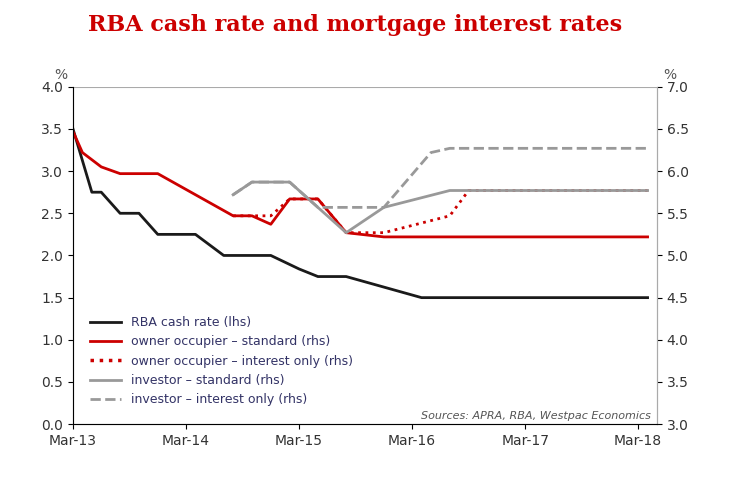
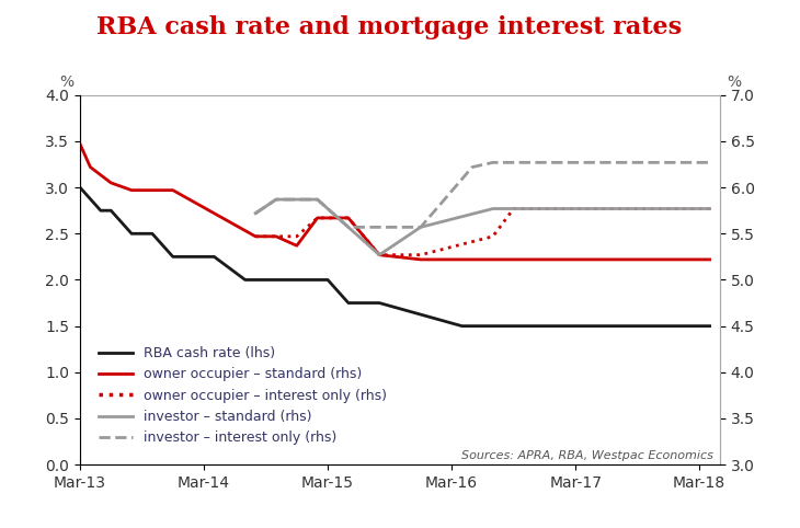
RBA cash rate (lhs)/Mar-13: 3.50 -> 3.00
RBA cash rate (lhs)/Mar-15: 1.84 -> 2.00
